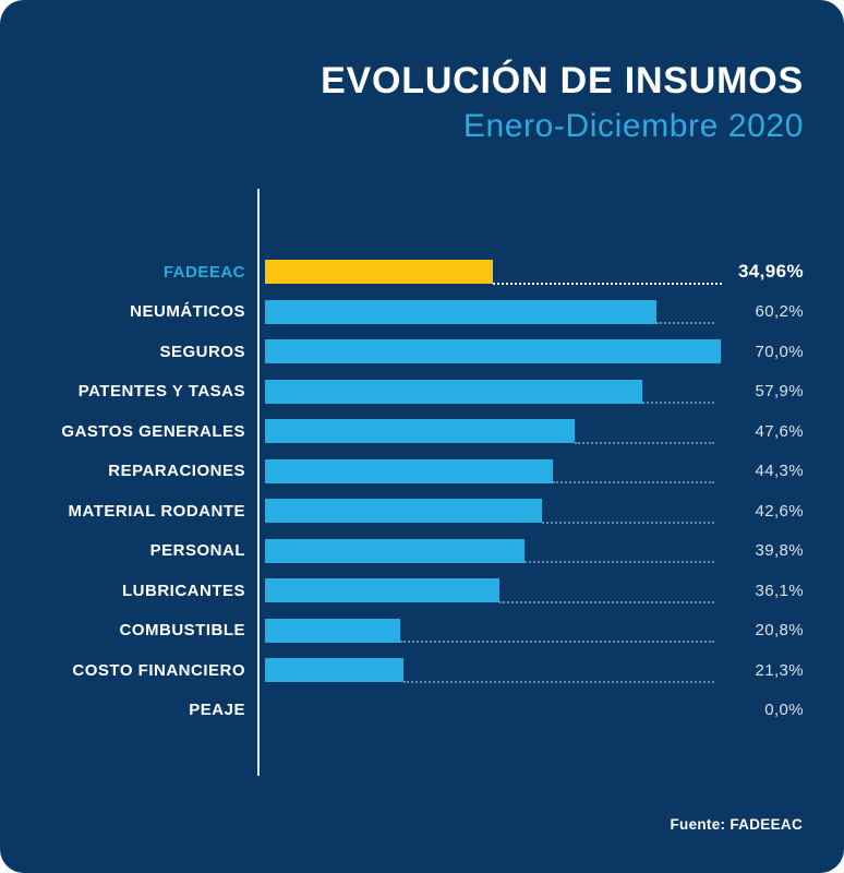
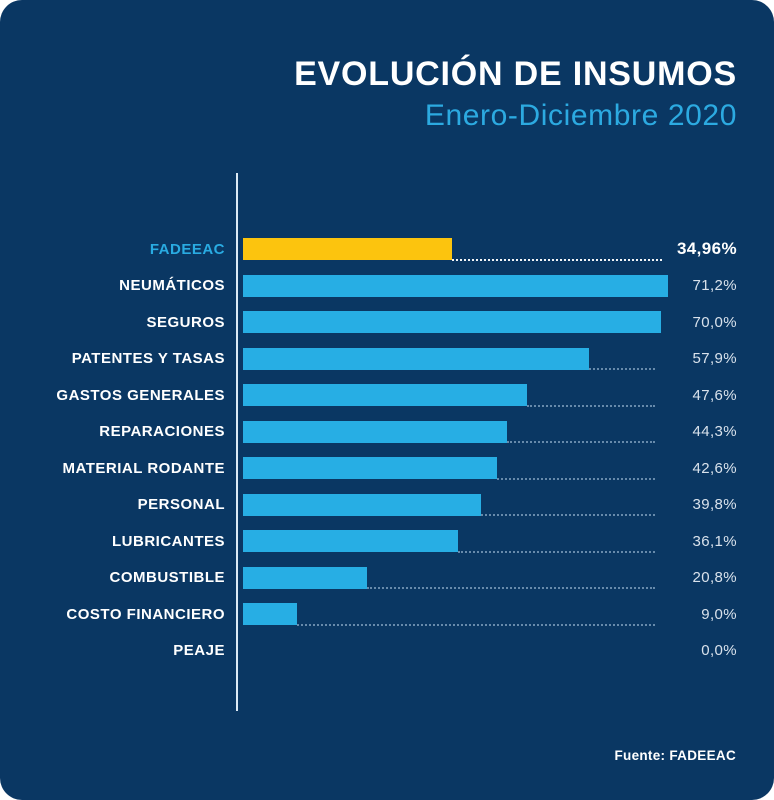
NEUMÁTICOS: 60,2% -> 71,2%
COSTO FINANCIERO: 21,3% -> 9,0%
